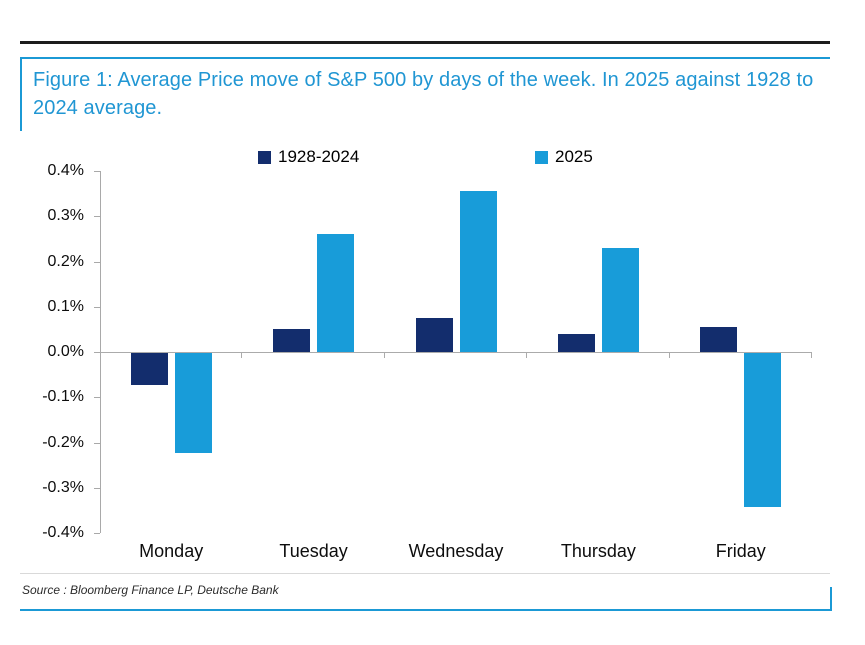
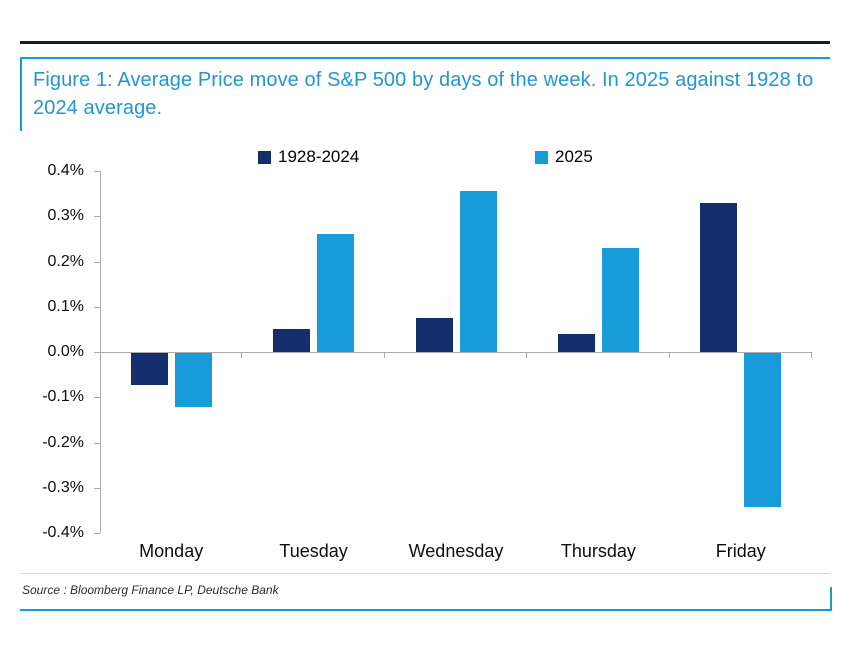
2025/Monday: -0.22% -> -0.12%
1928-2024/Friday: 0.06% -> 0.33%
